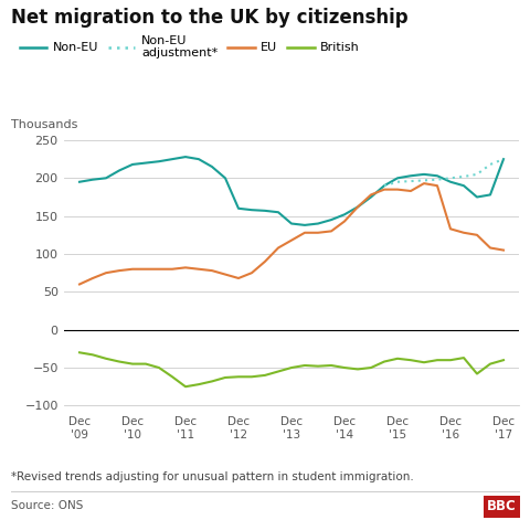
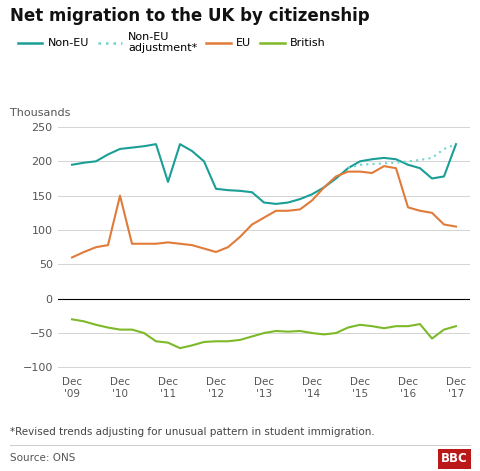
EU/Dec '10: 80 -> 150
Non-EU/Dec '11: 228 -> 170
British/Dec '11: -75 -> -64
